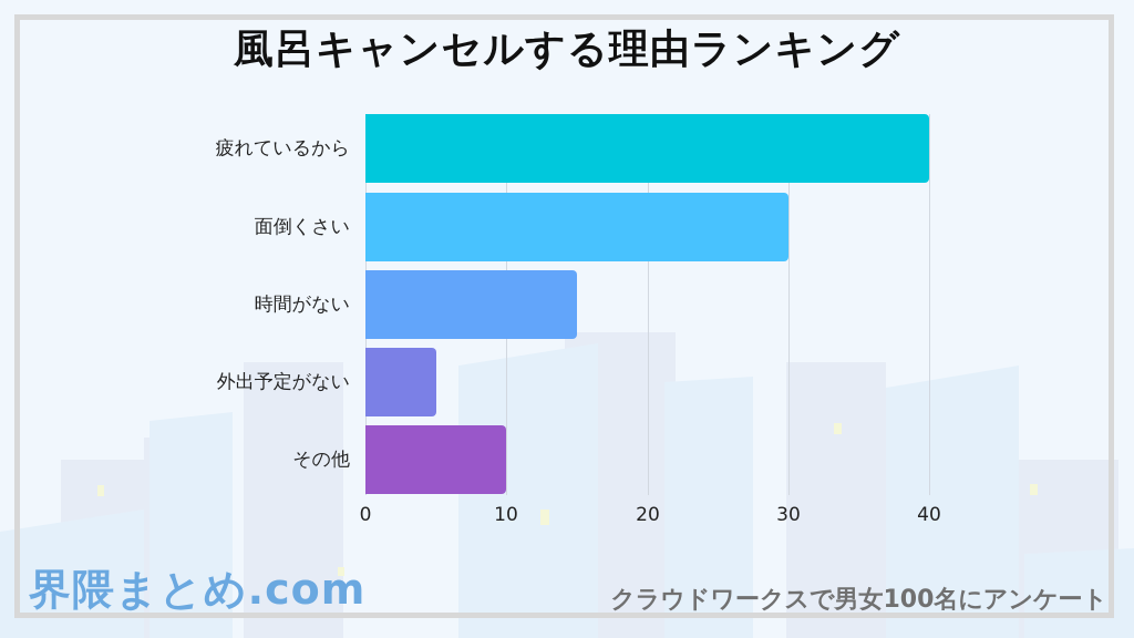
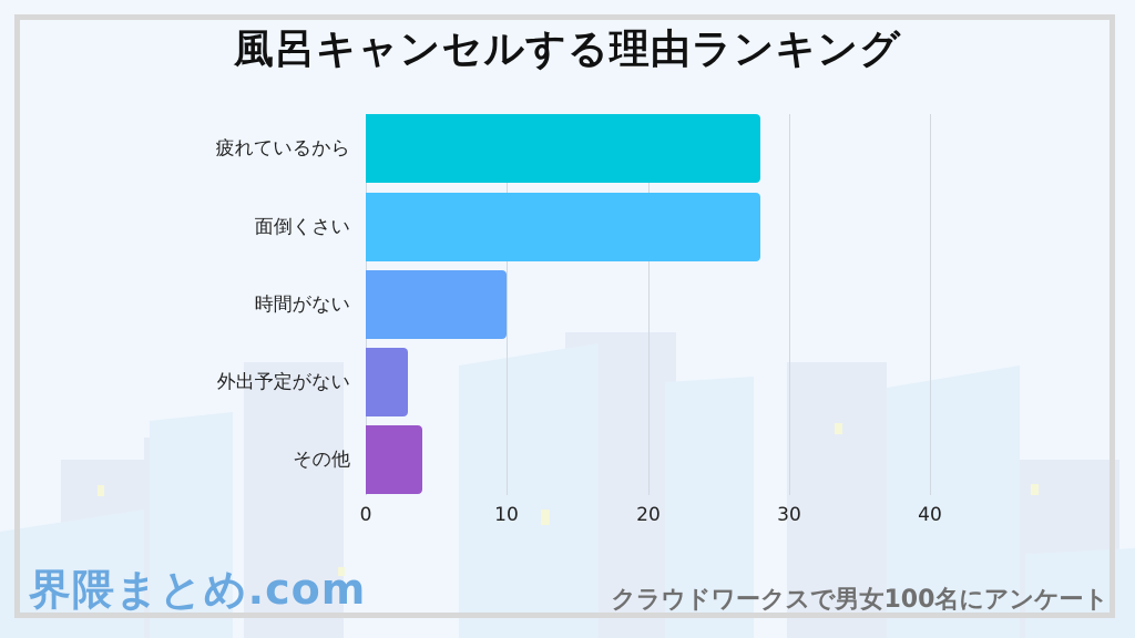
疲れているから: 40 -> 28
面倒くさい: 30 -> 28
時間がない: 15 -> 10
外出予定がない: 5 -> 3
その他: 10 -> 4
